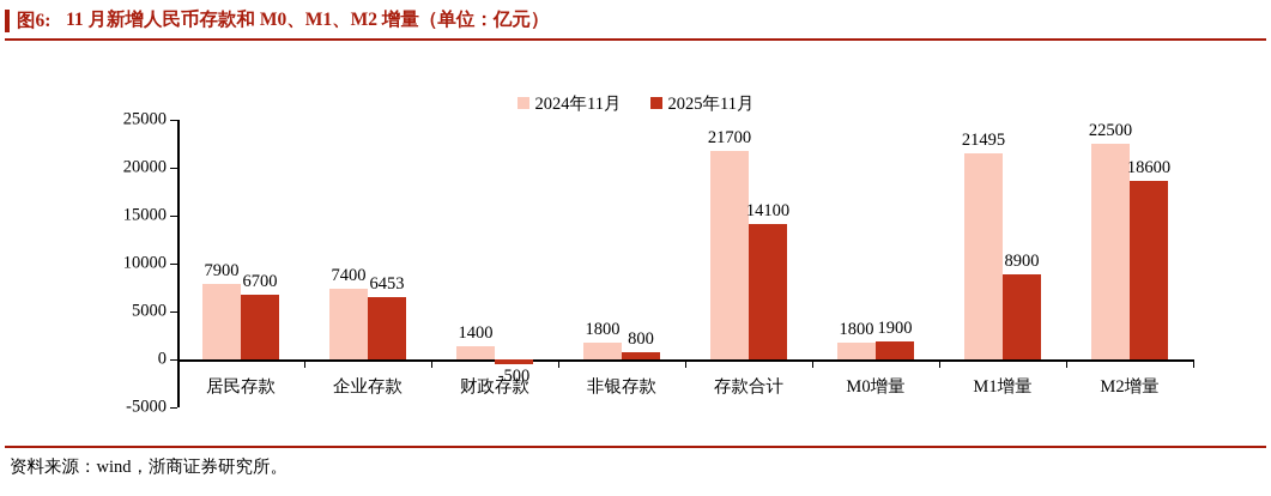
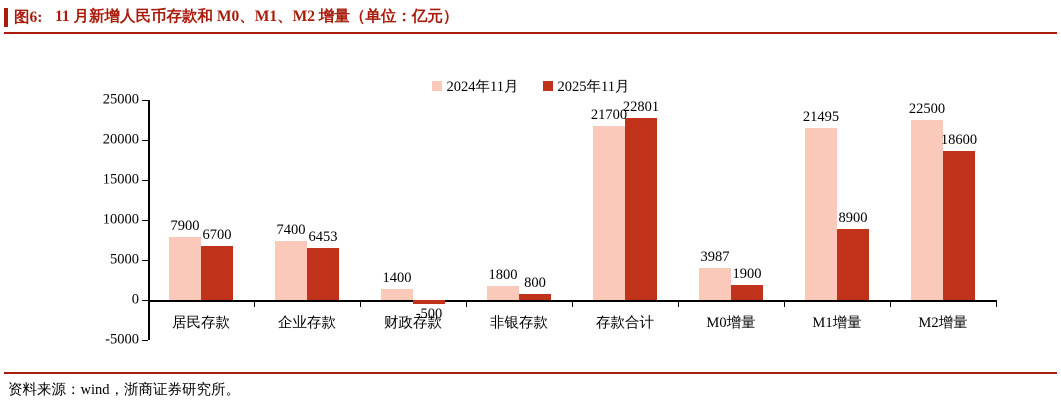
2025年11月/存款合计: 14100 -> 22801
2024年11月/M0增量: 1800 -> 3987
